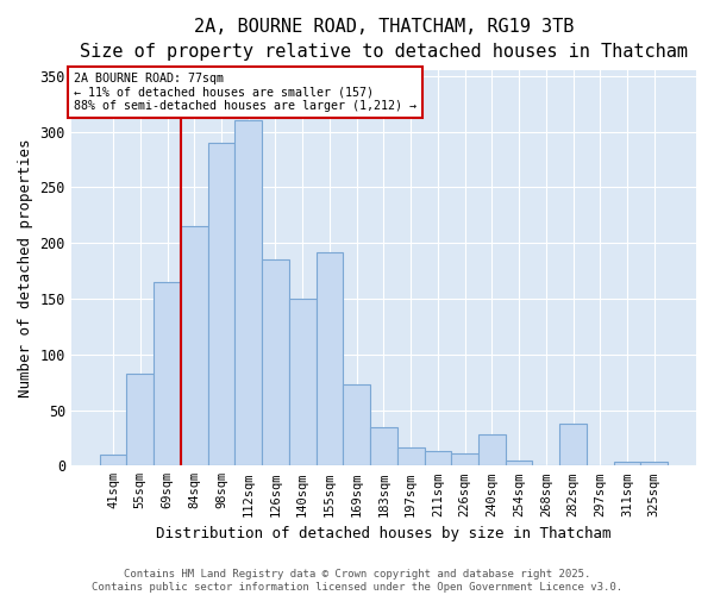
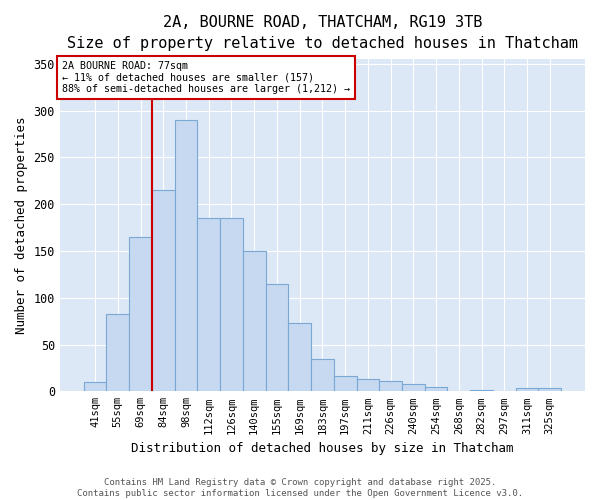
112sqm: 310 -> 185
155sqm: 192 -> 115
240sqm: 28 -> 8
282sqm: 38 -> 1
